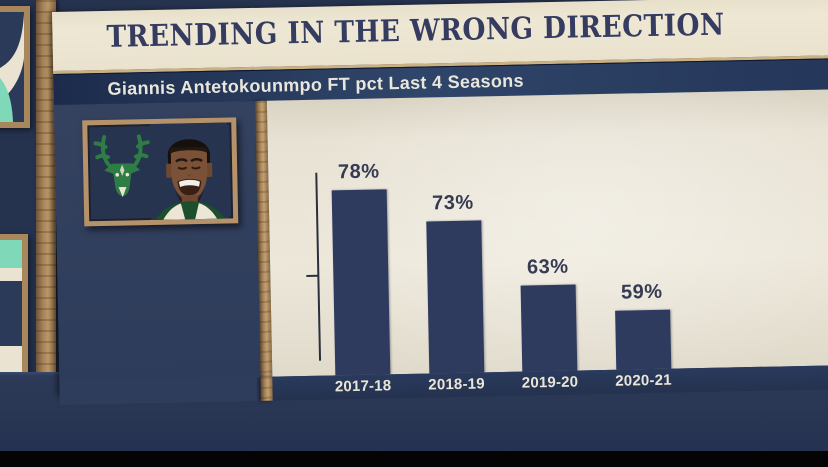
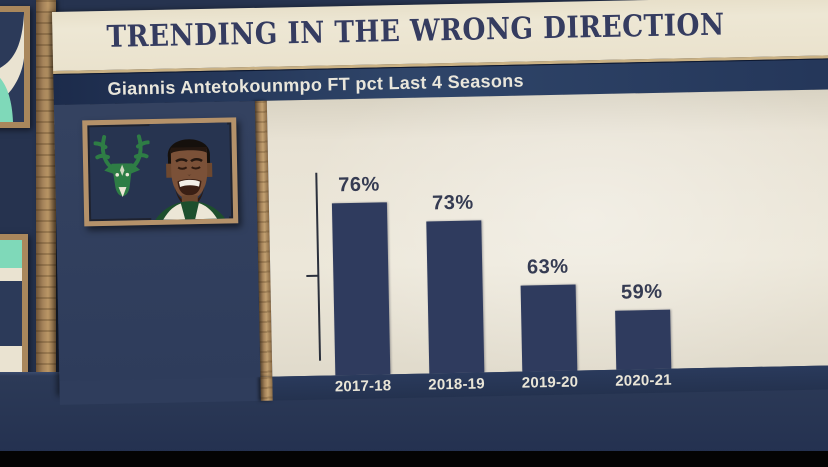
2017-18: 78% -> 76%
